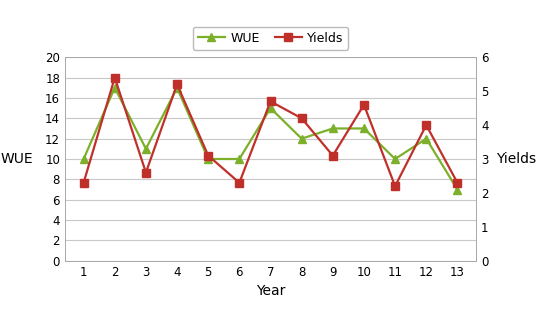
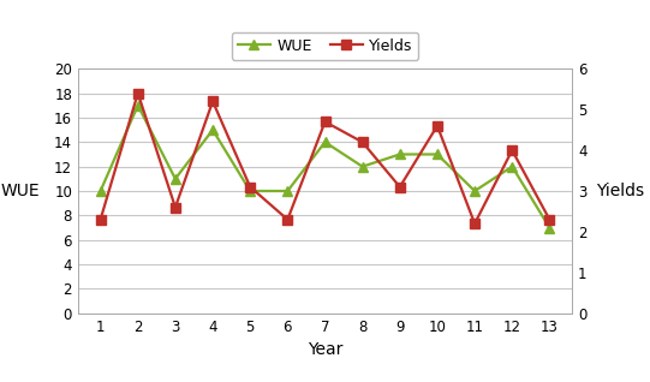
WUE/4: 17 -> 15
WUE/7: 15 -> 14
